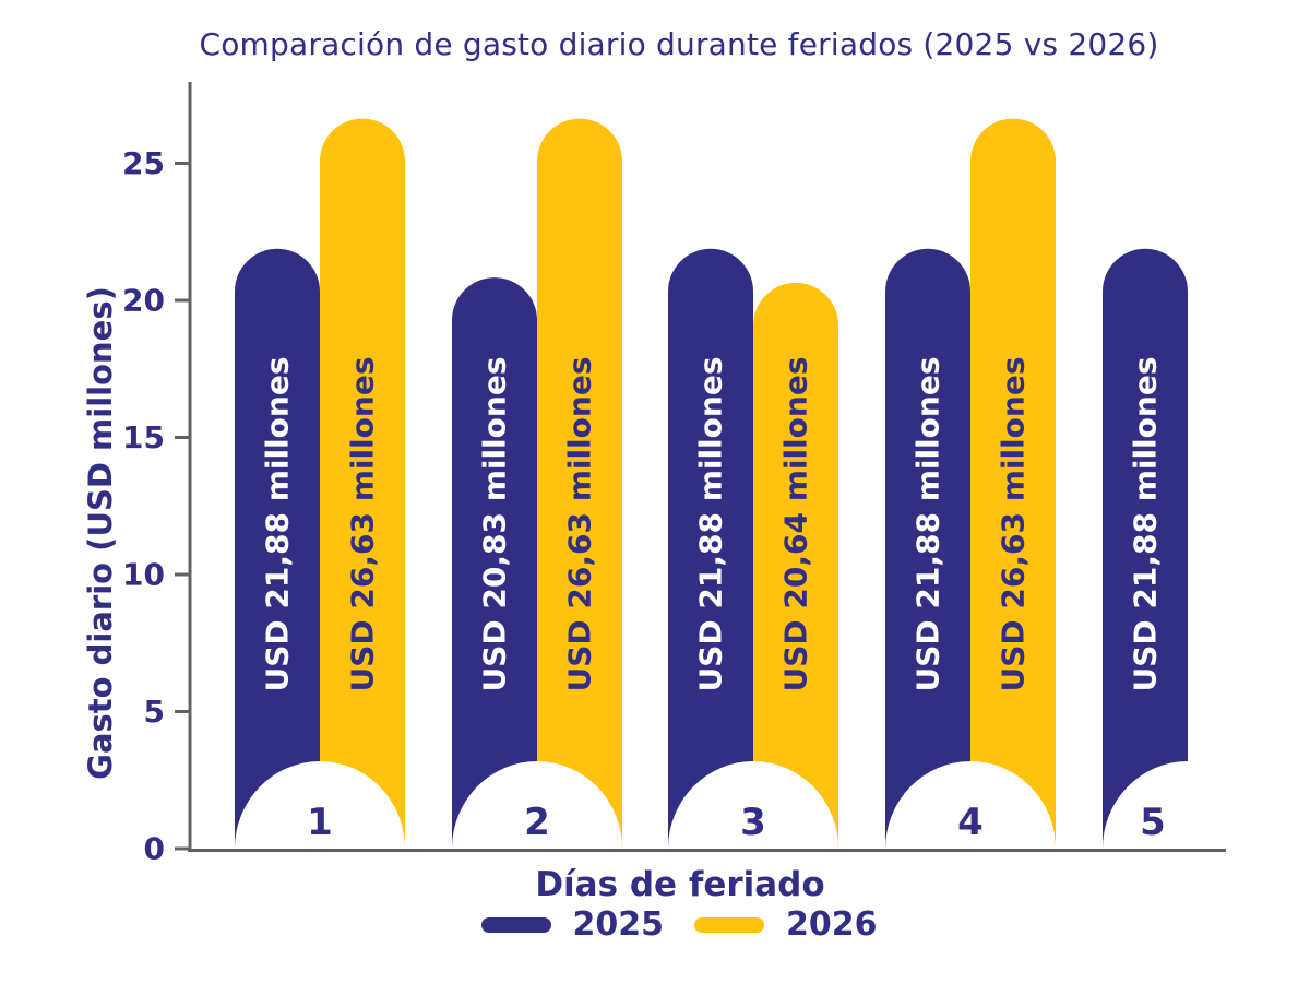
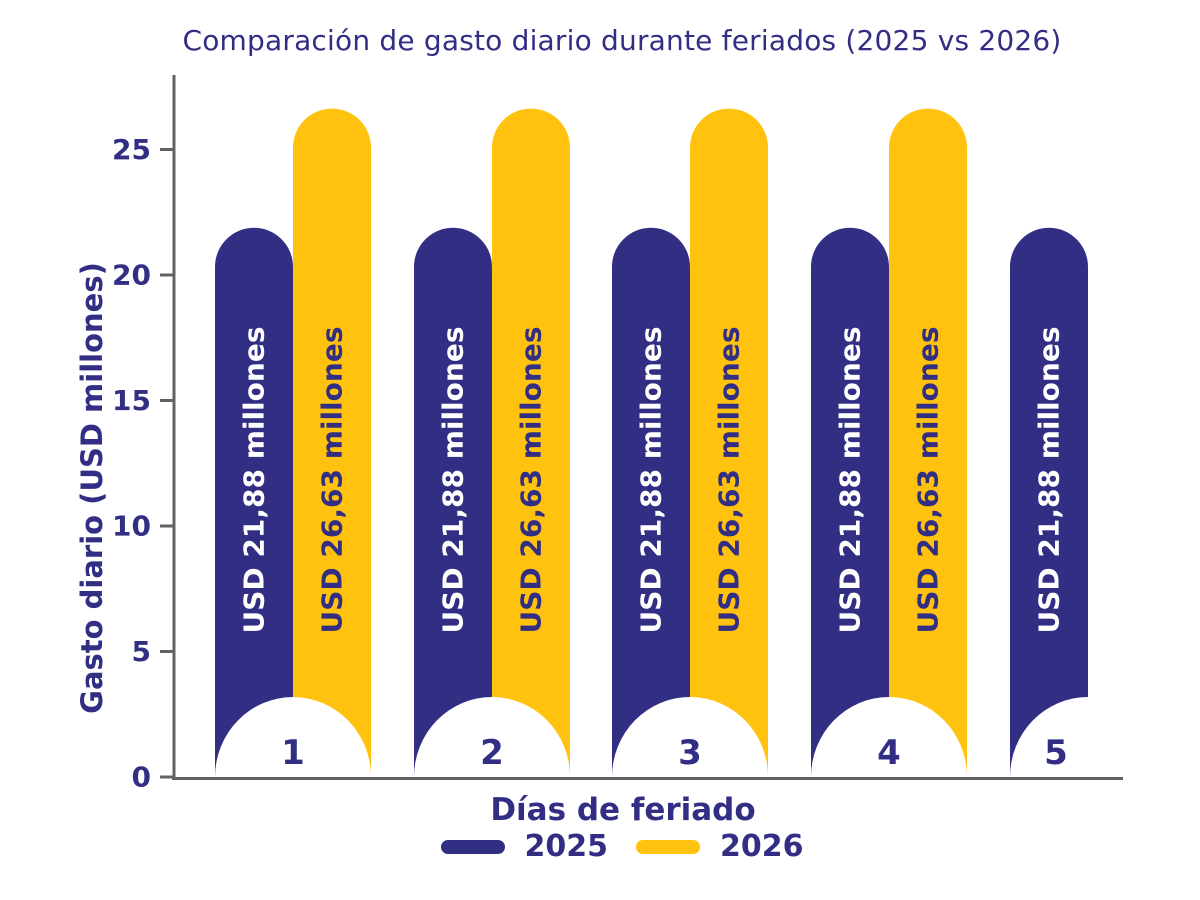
2025/2: 20,83 -> 21,88
2026/3: 20,64 -> 26,63
